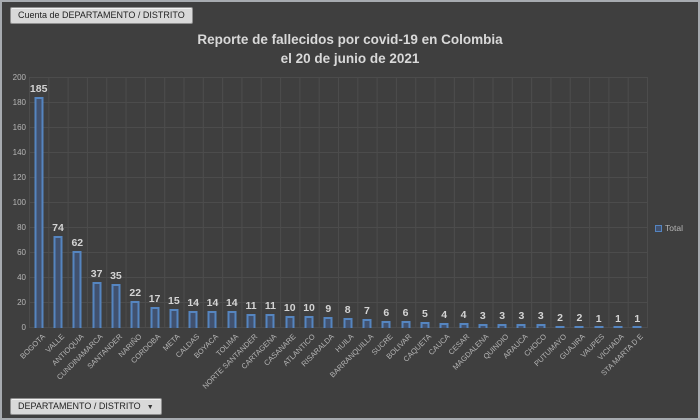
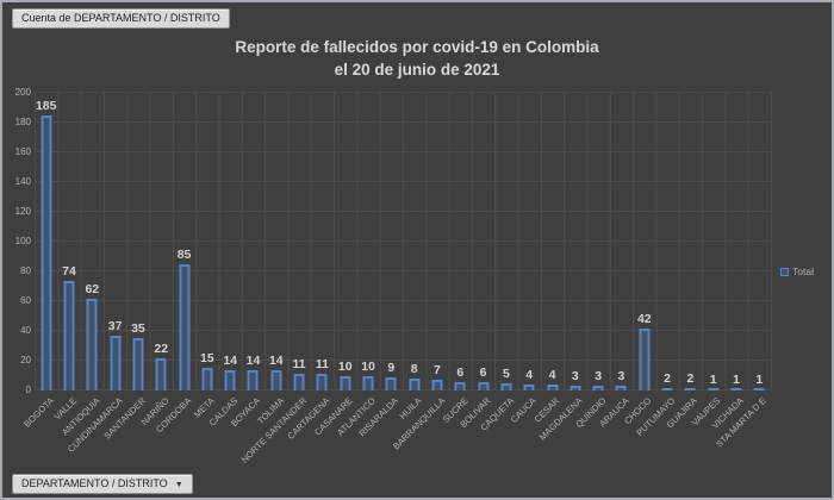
CORDOBA: 17 -> 85
CHOCO: 3 -> 42
